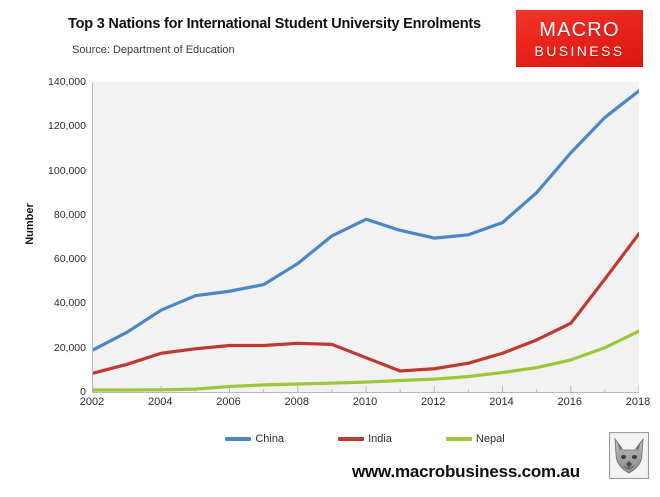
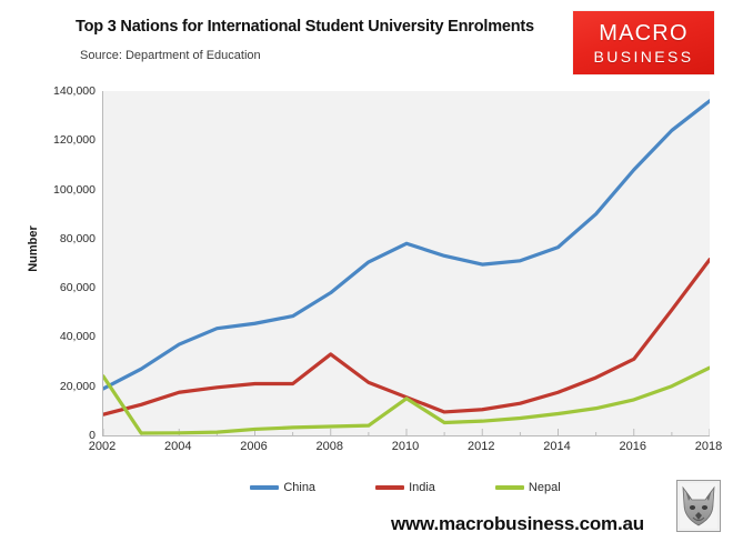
Nepal/2002: 1000 -> 24000
India/2008: 22000 -> 33000
Nepal/2010: 4000 -> 15000
